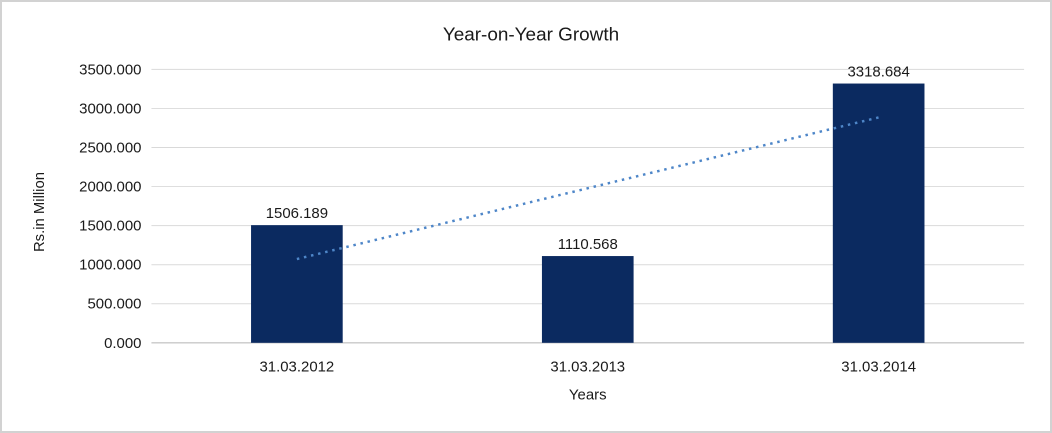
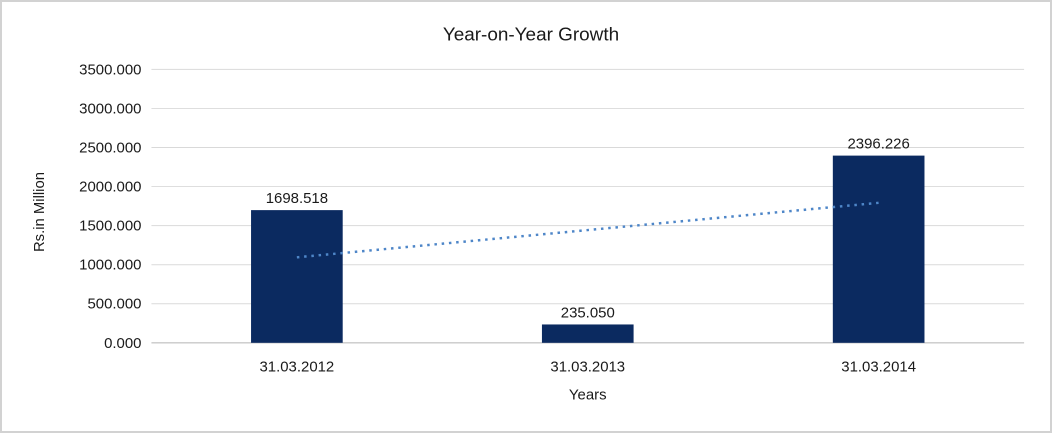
31.03.2012: 1506.189 -> 1698.518
31.03.2013: 1110.568 -> 235.050
31.03.2014: 3318.684 -> 2396.226
